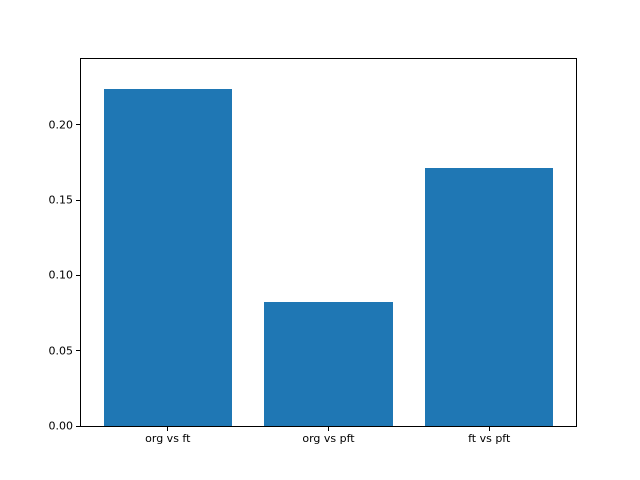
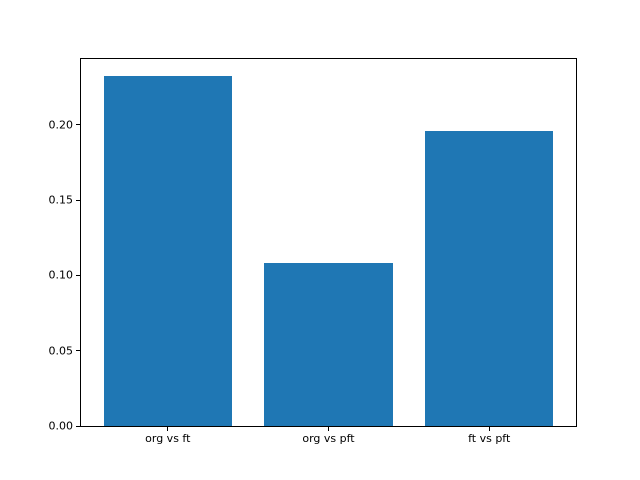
org vs ft: 0.224 -> 0.232
org vs pft: 0.082 -> 0.108
ft vs pft: 0.171 -> 0.196
